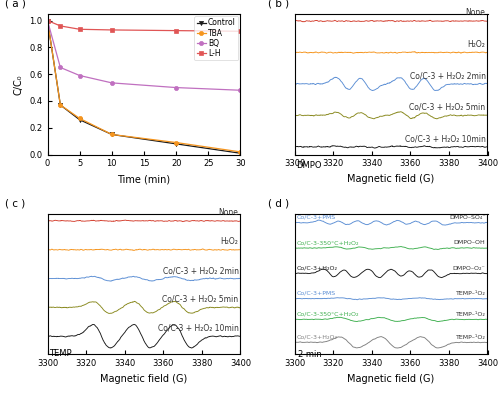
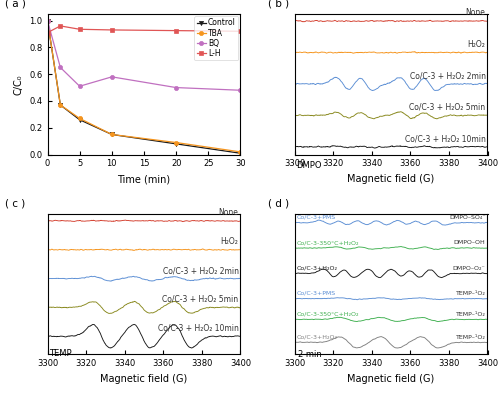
L-H/0: 1.00 -> 0.91
BQ/5: 0.59 -> 0.51
BQ/10: 0.54 -> 0.58
